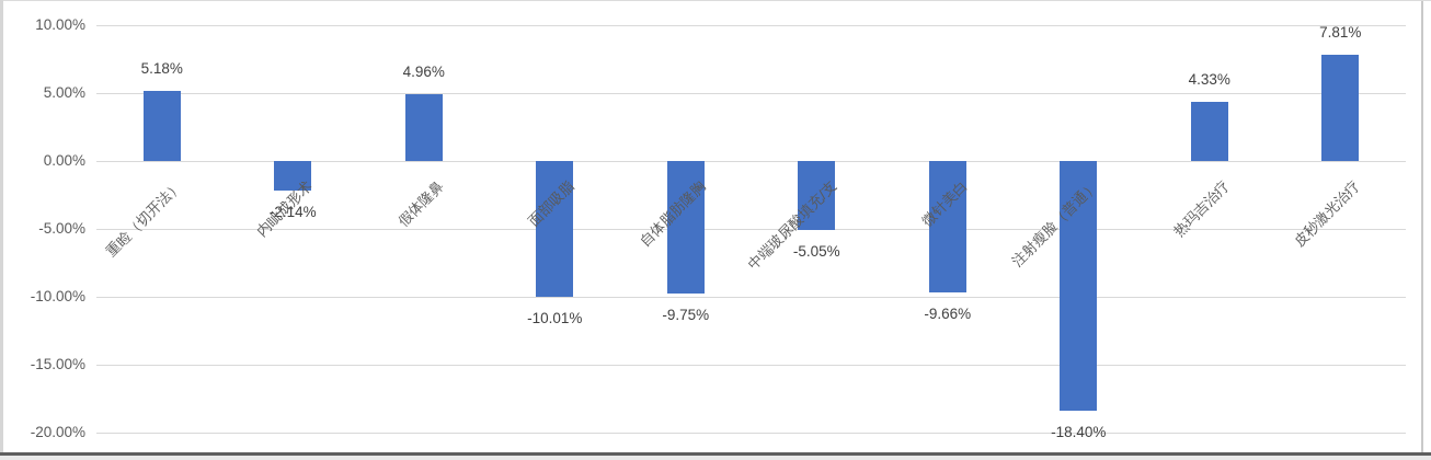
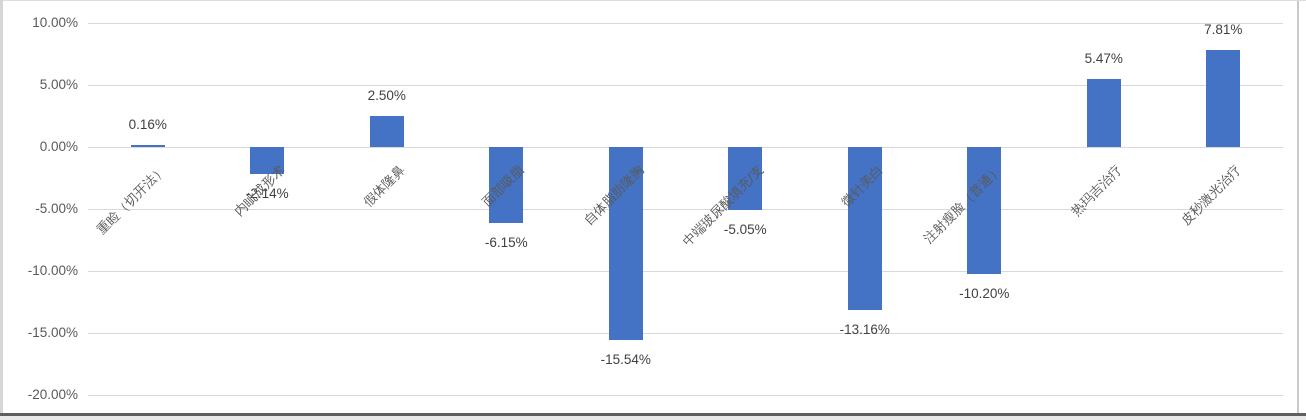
重睑（切开法）: 5.18% -> 0.16%
假体隆鼻: 4.96% -> 2.50%
面部吸脂: -10.01% -> -6.15%
自体脂肪隆胸: -9.75% -> -15.54%
微针美白: -9.66% -> -13.16%
注射瘦脸（普通）: -18.40% -> -10.20%
热玛吉治疗: 4.33% -> 5.47%
